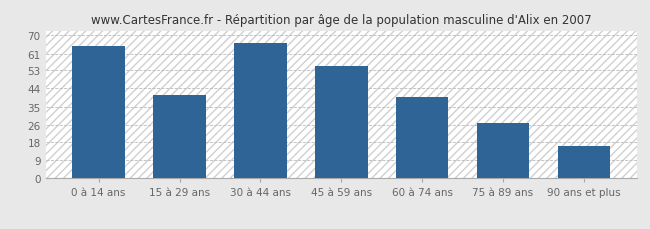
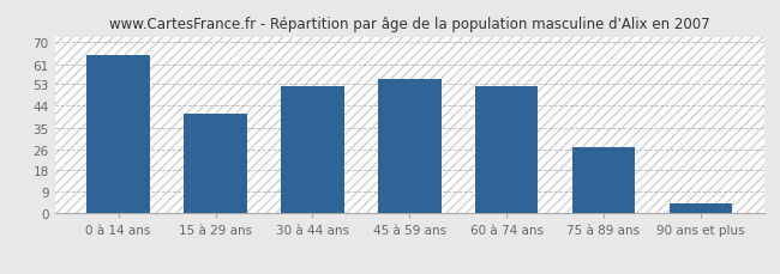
30 à 44 ans: 66 -> 52
60 à 74 ans: 40 -> 52
90 ans et plus: 16 -> 4
